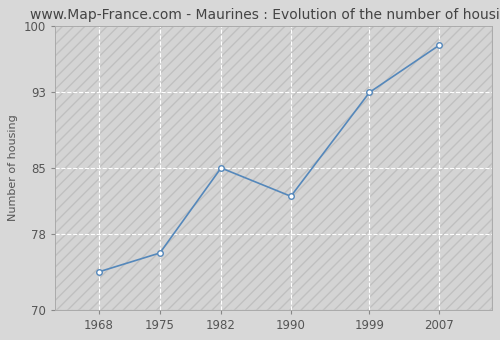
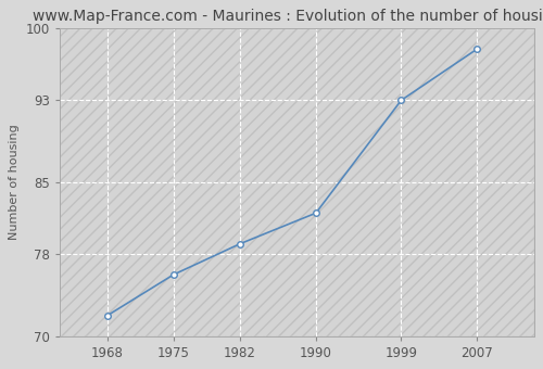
1968: 74 -> 72
1982: 85 -> 79
